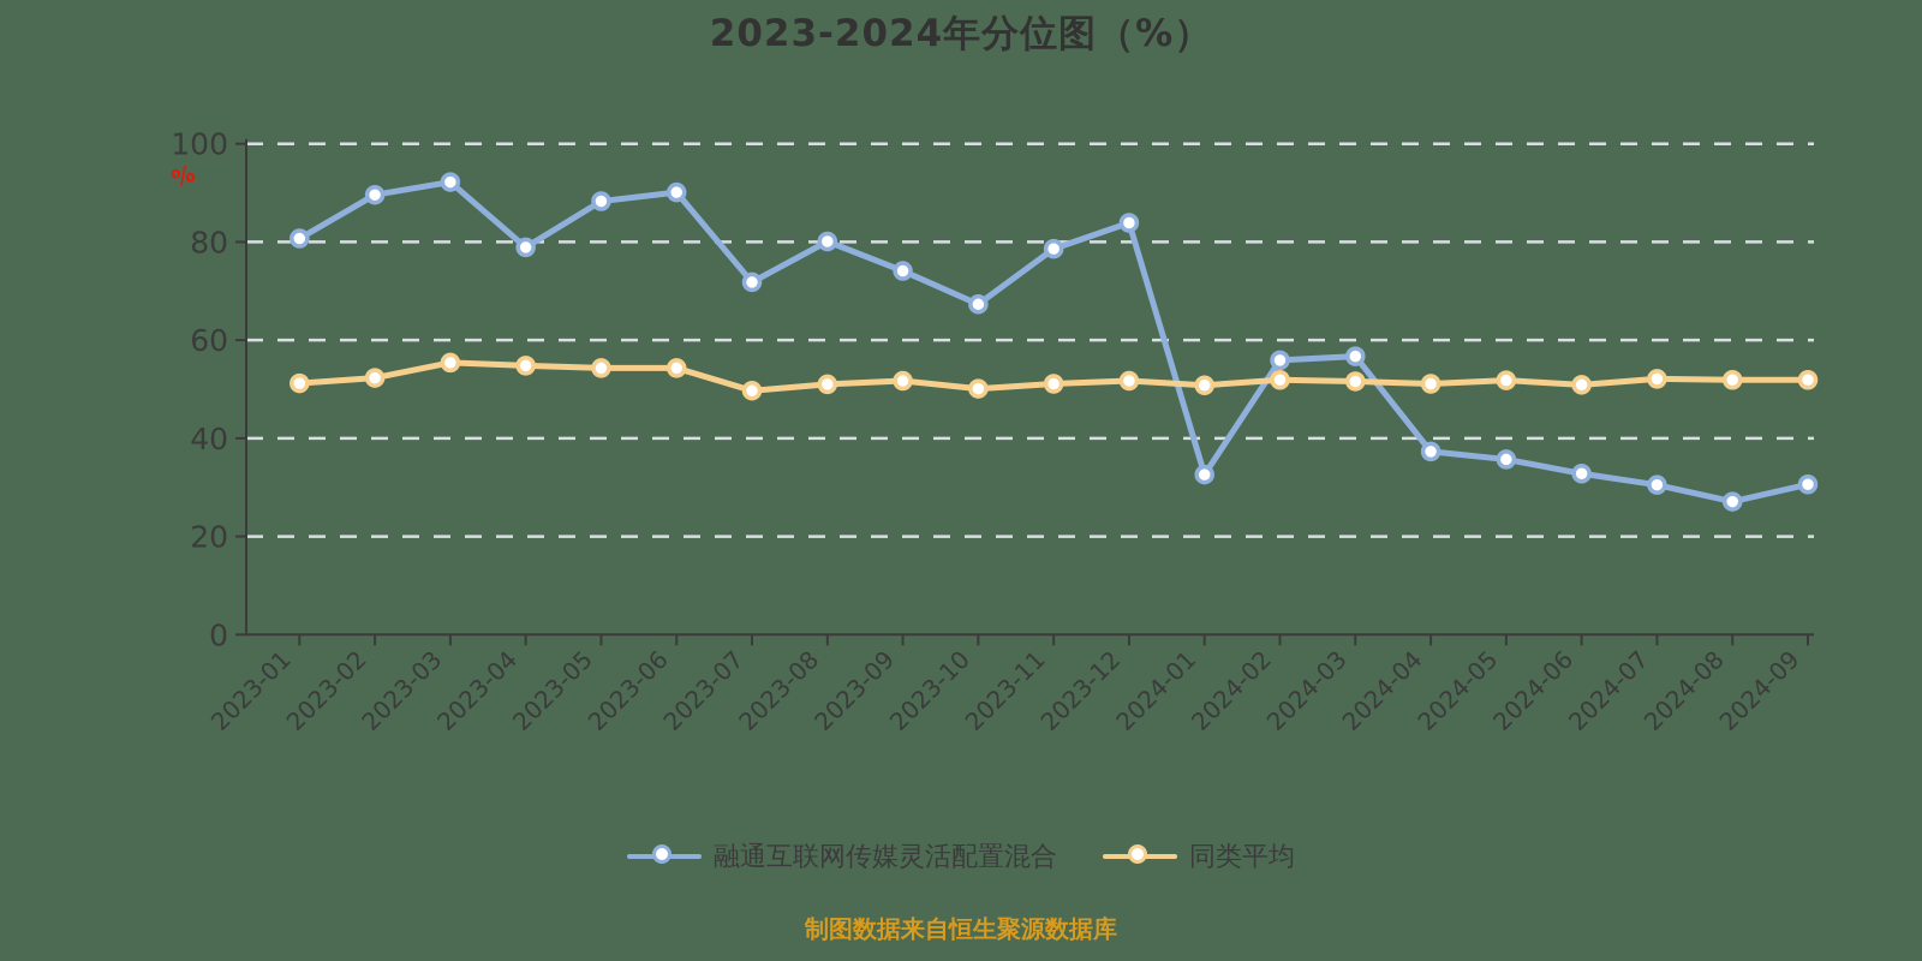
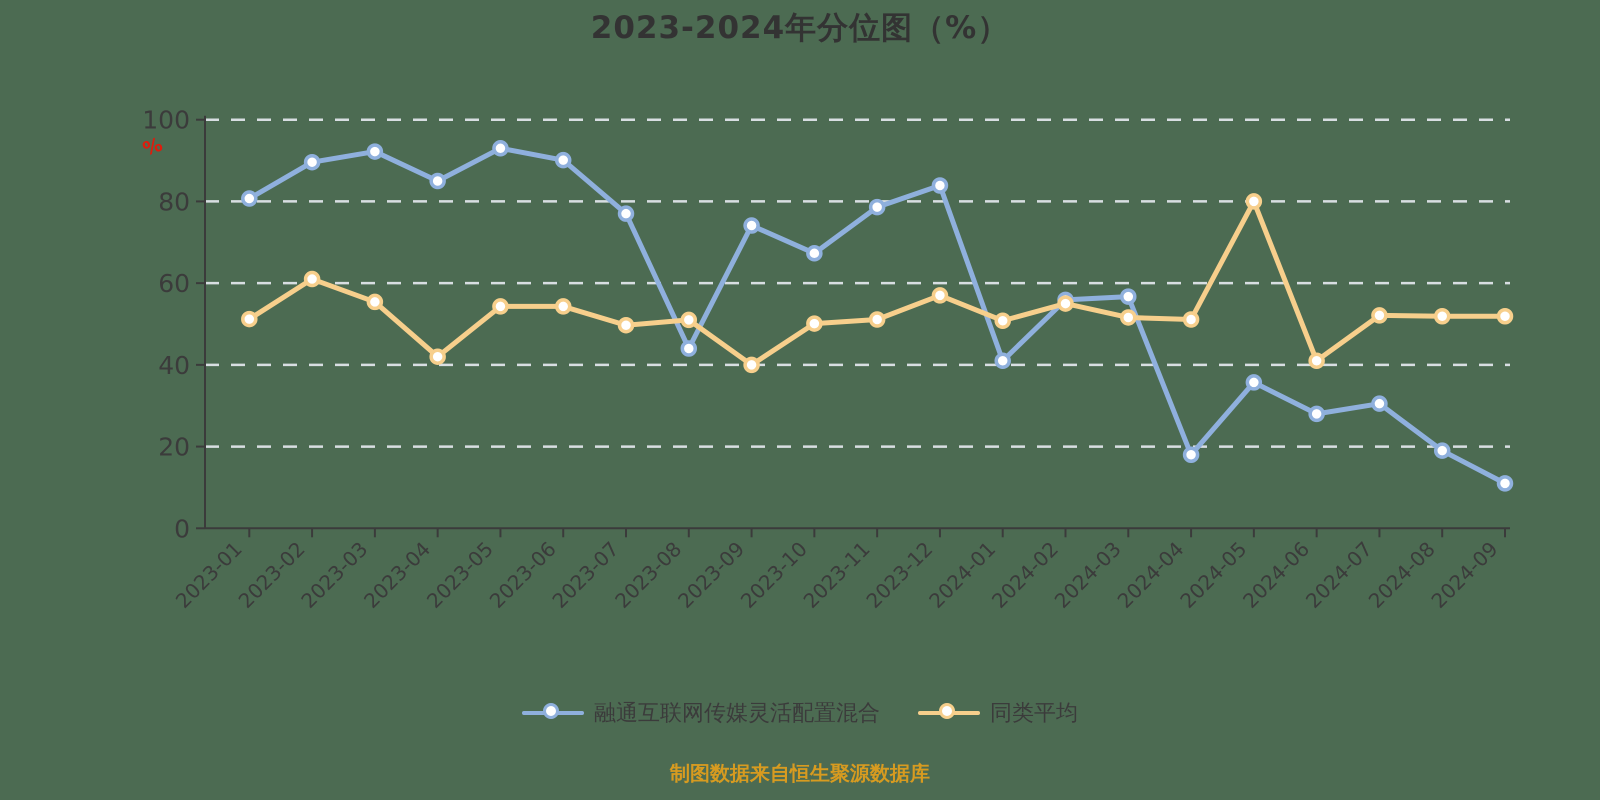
同类平均/2023-02: 52 -> 61
融通互联网传媒灵活配置混合/2023-04: 79 -> 85
同类平均/2023-04: 55 -> 42
融通互联网传媒灵活配置混合/2023-05: 88 -> 93
融通互联网传媒灵活配置混合/2023-07: 72 -> 77
融通互联网传媒灵活配置混合/2023-08: 80 -> 44
同类平均/2023-09: 52 -> 40
同类平均/2023-12: 52 -> 57
融通互联网传媒灵活配置混合/2024-01: 33 -> 41
同类平均/2024-02: 52 -> 55
融通互联网传媒灵活配置混合/2024-04: 37 -> 18
同类平均/2024-05: 52 -> 80
融通互联网传媒灵活配置混合/2024-06: 33 -> 28
同类平均/2024-06: 51 -> 41
融通互联网传媒灵活配置混合/2024-08: 27 -> 19
融通互联网传媒灵活配置混合/2024-09: 31 -> 11
